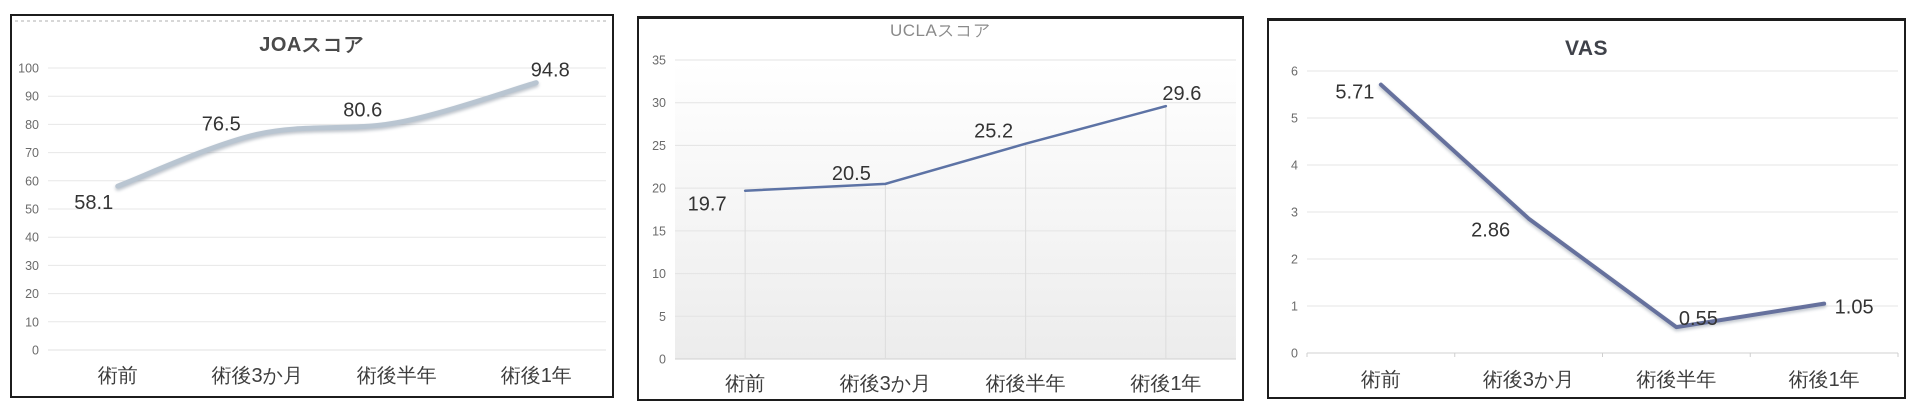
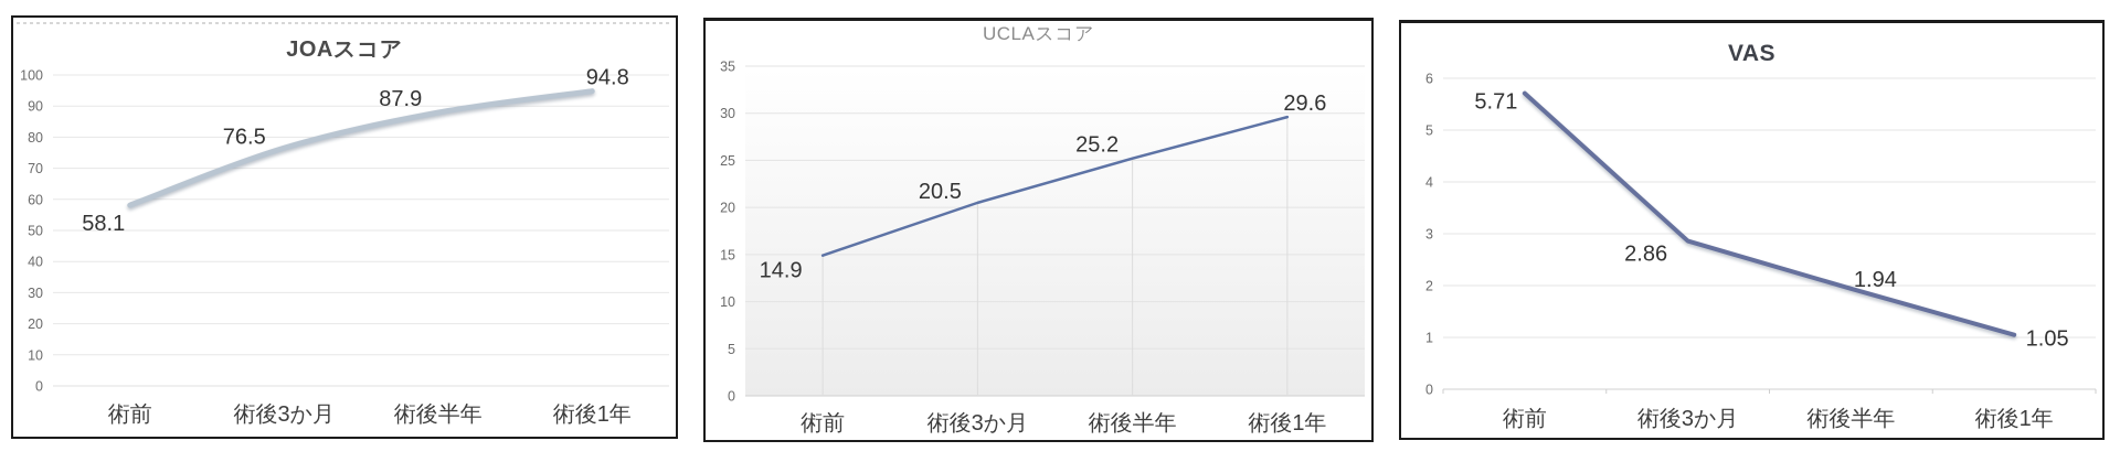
JOAスコア/術後半年: 80.6 -> 87.9
UCLAスコア/術前: 19.7 -> 14.9
VAS/術後半年: 0.55 -> 1.94
